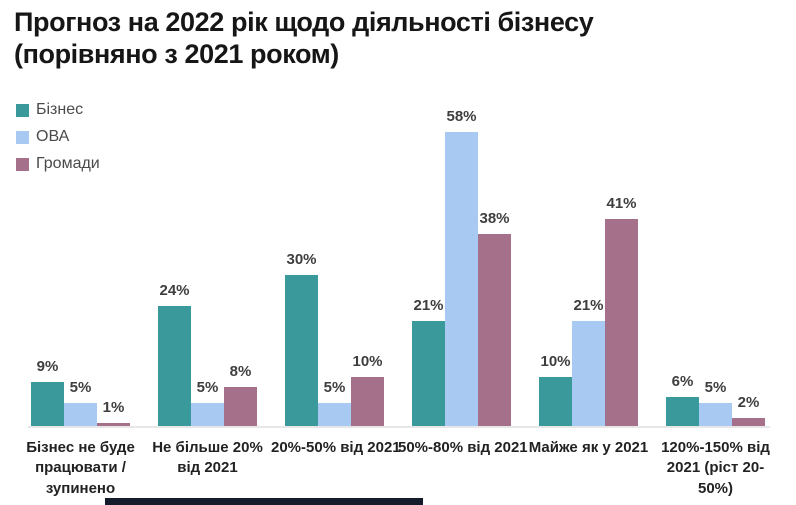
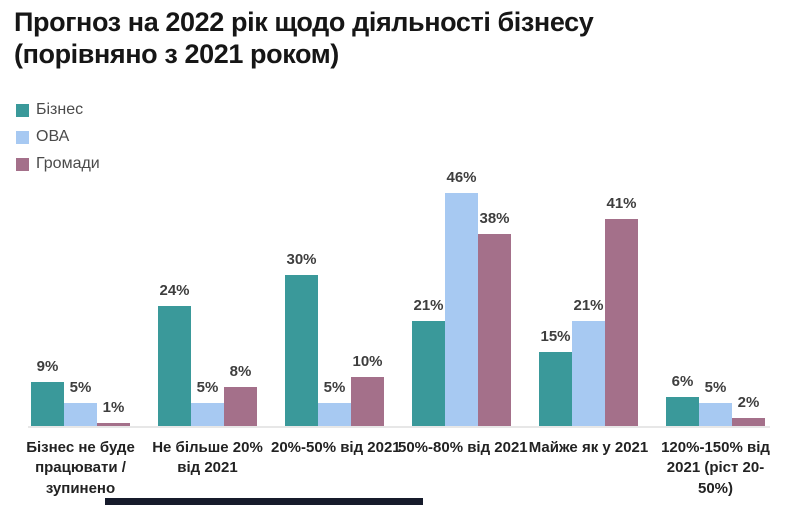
ОВА/50%-80% від 2021: 58% -> 46%
Бізнес/Майже як у 2021: 10% -> 15%
